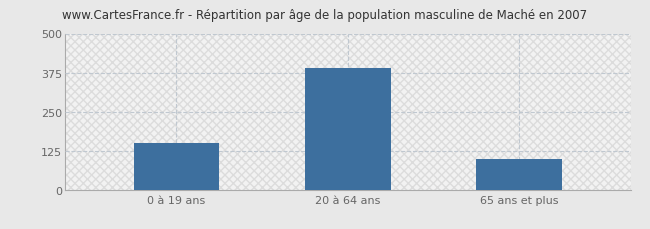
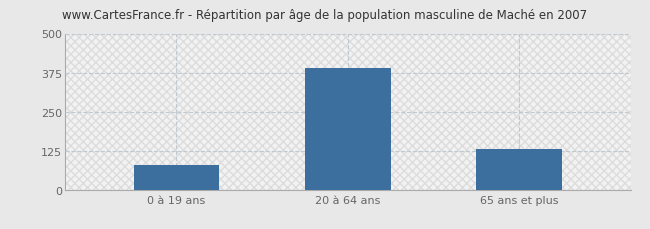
0 à 19 ans: 150 -> 80
65 ans et plus: 100 -> 130
